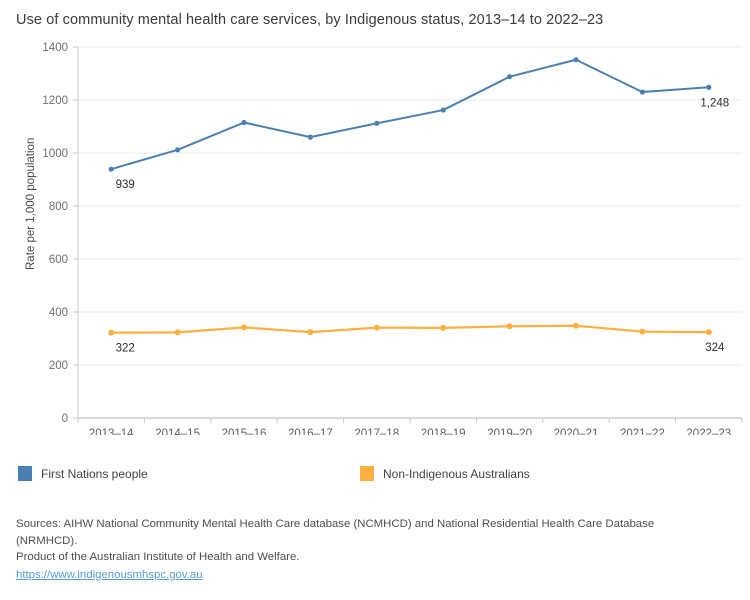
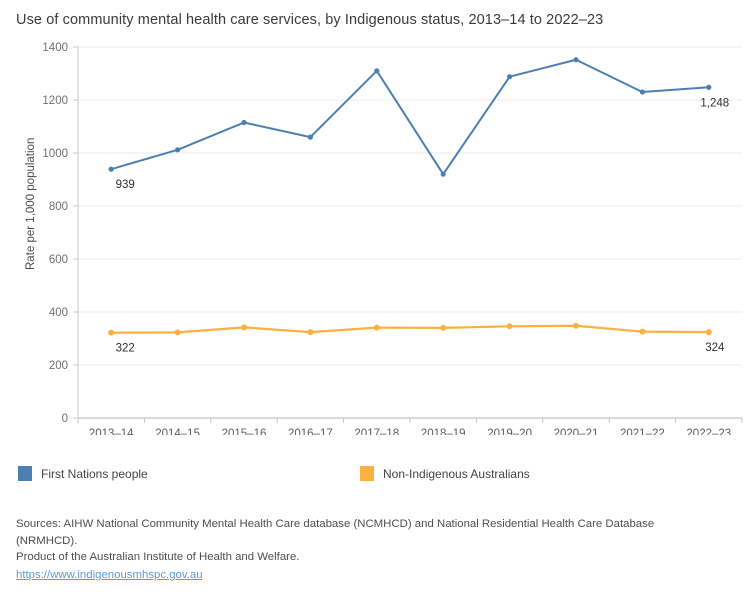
First Nations people/2017–18: 1110 -> 1310
First Nations people/2018–19: 1160 -> 920
